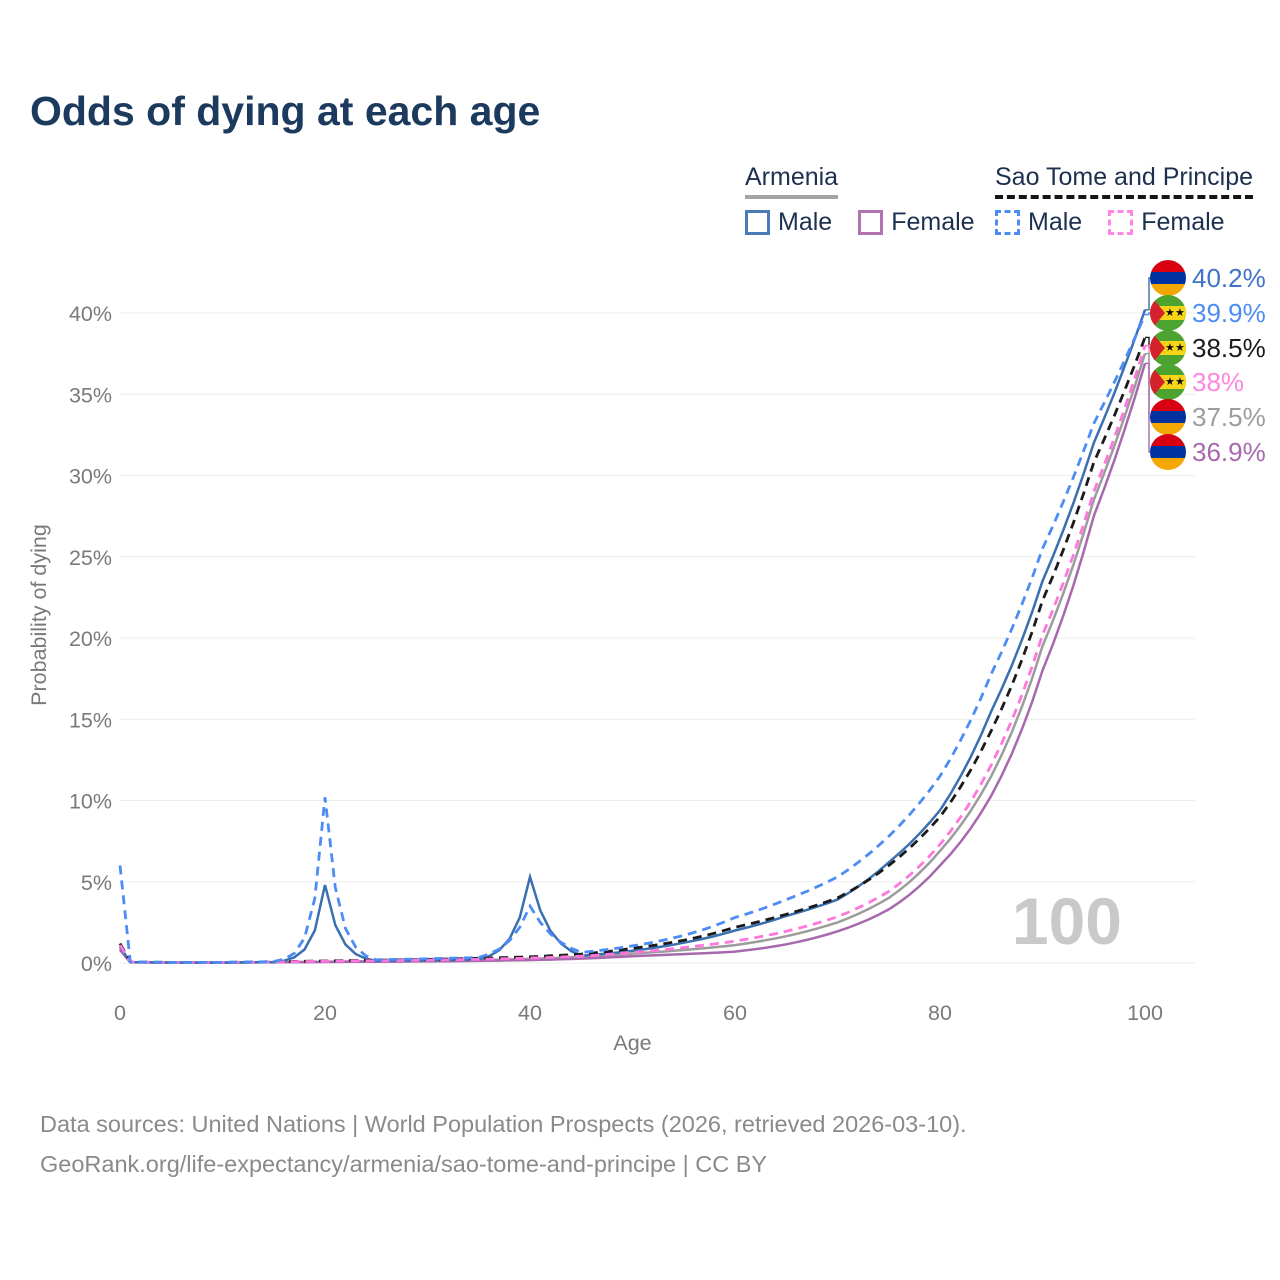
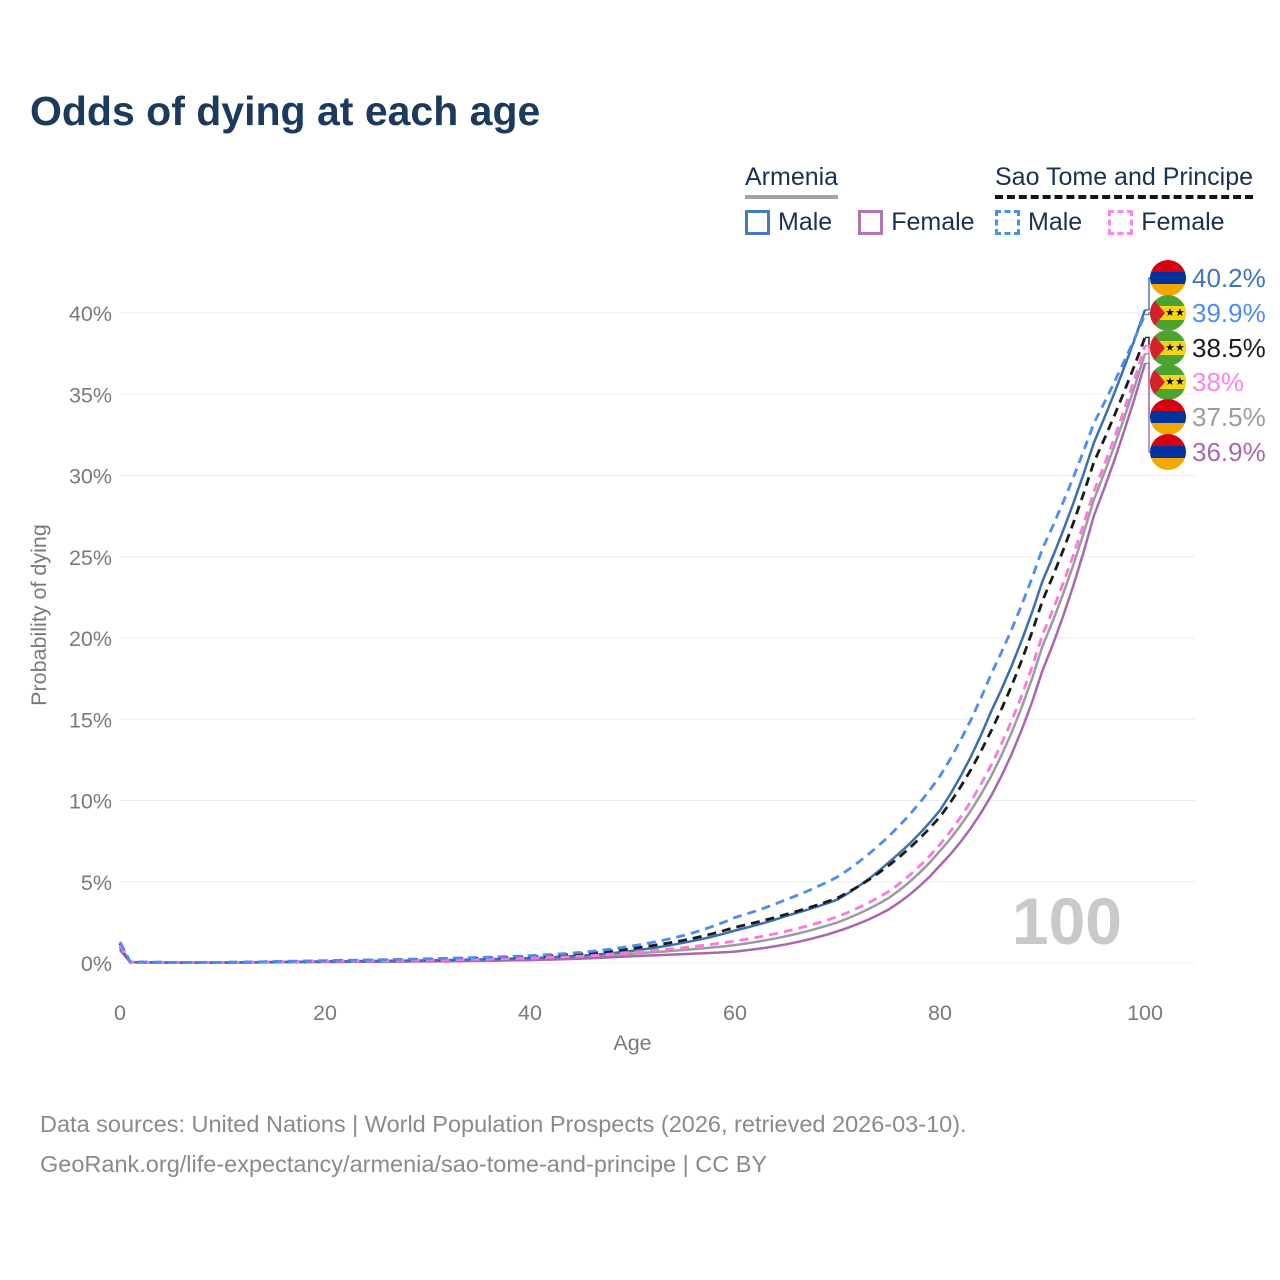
Sao Tome and Principe Male/0: 6.0% -> 1.3%
Armenia Male/20: 4.8% -> 0.1%
Sao Tome and Principe Male/20: 10.2% -> 0.1%
Armenia Male/40: 5.3% -> 0.3%
Sao Tome and Principe Male/40: 3.5% -> 0.5%
